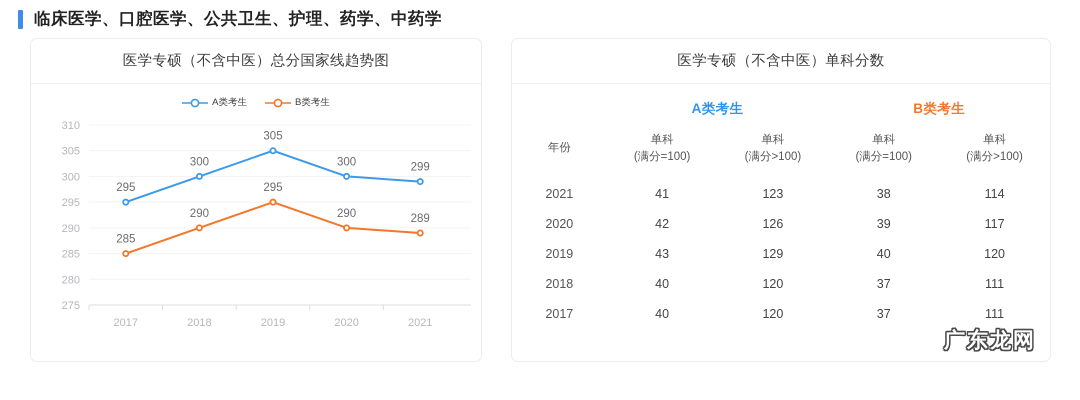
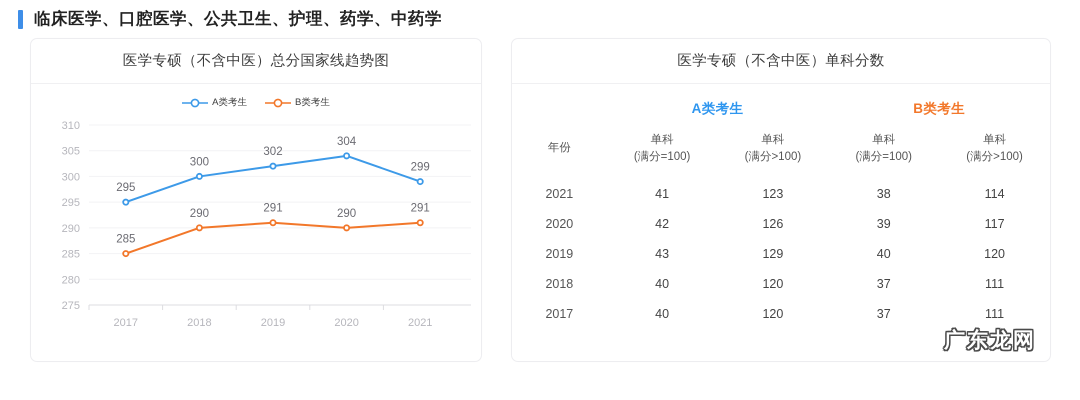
A类考生/2019: 305 -> 302
B类考生/2019: 295 -> 291
A类考生/2020: 300 -> 304
B类考生/2021: 289 -> 291
